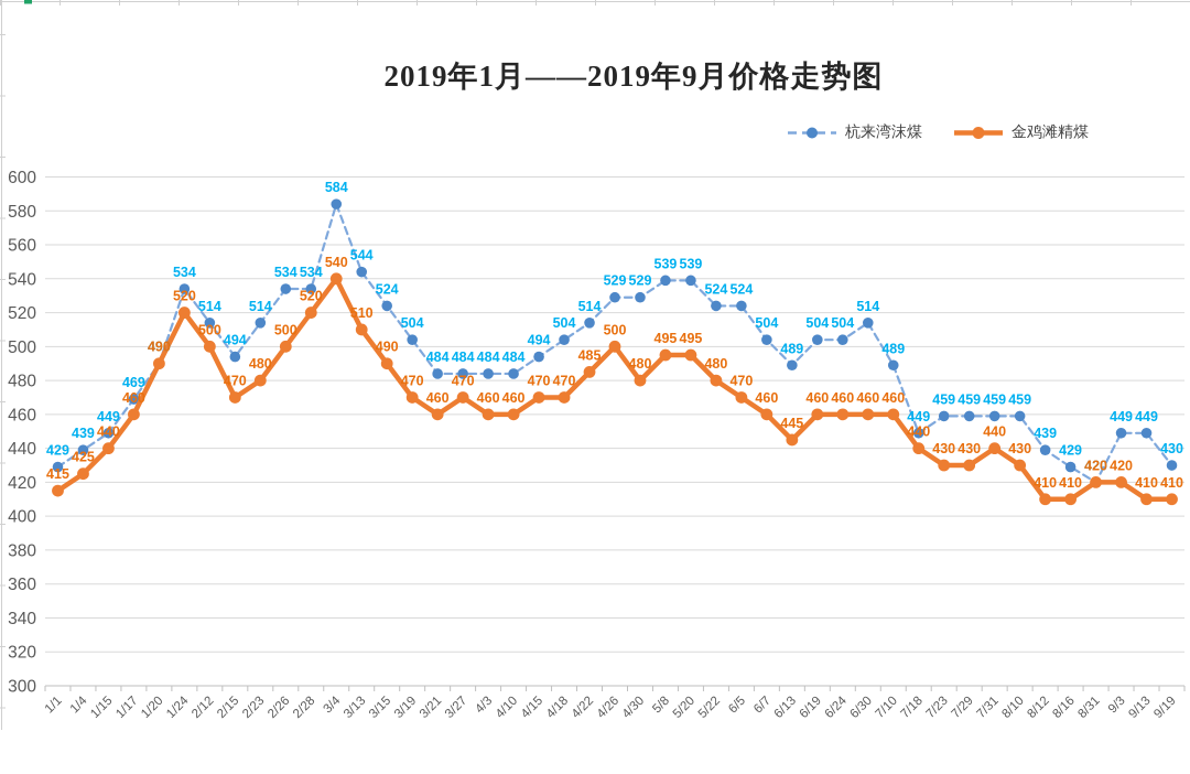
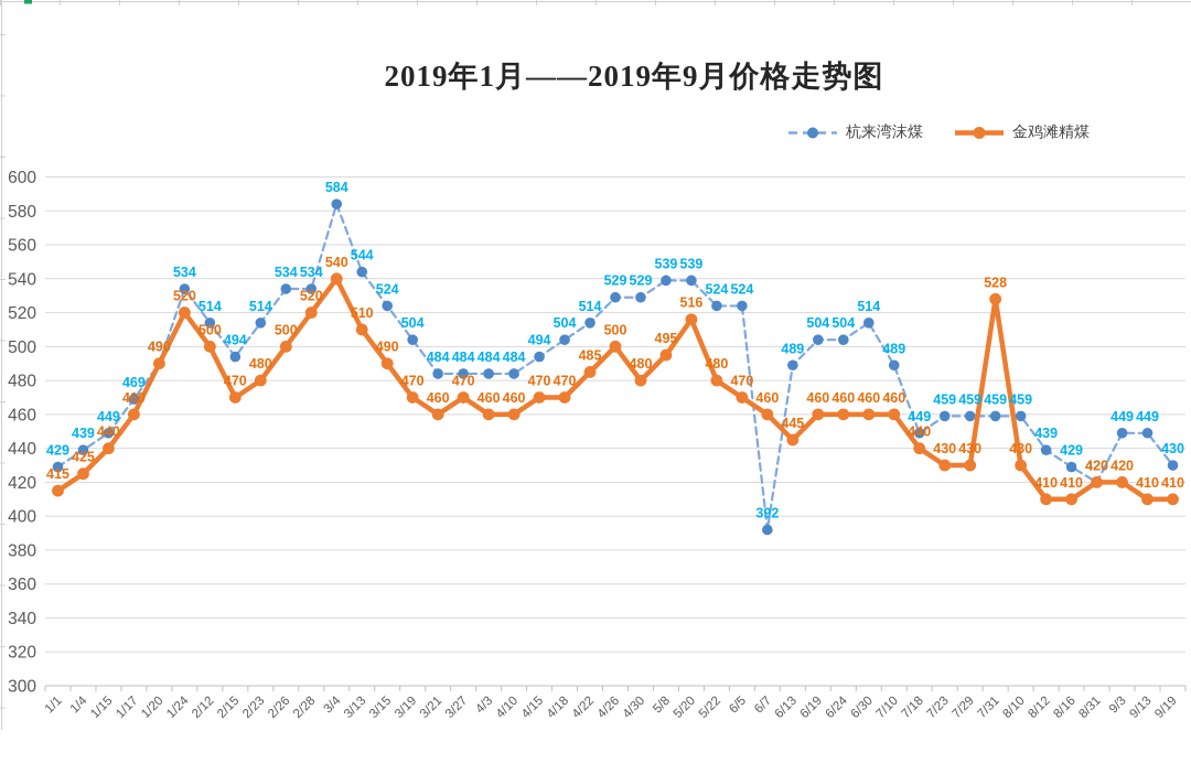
金鸡滩精煤/5/20: 495 -> 516
杭来湾沫煤/6/7: 504 -> 392
金鸡滩精煤/7/31: 440 -> 528
